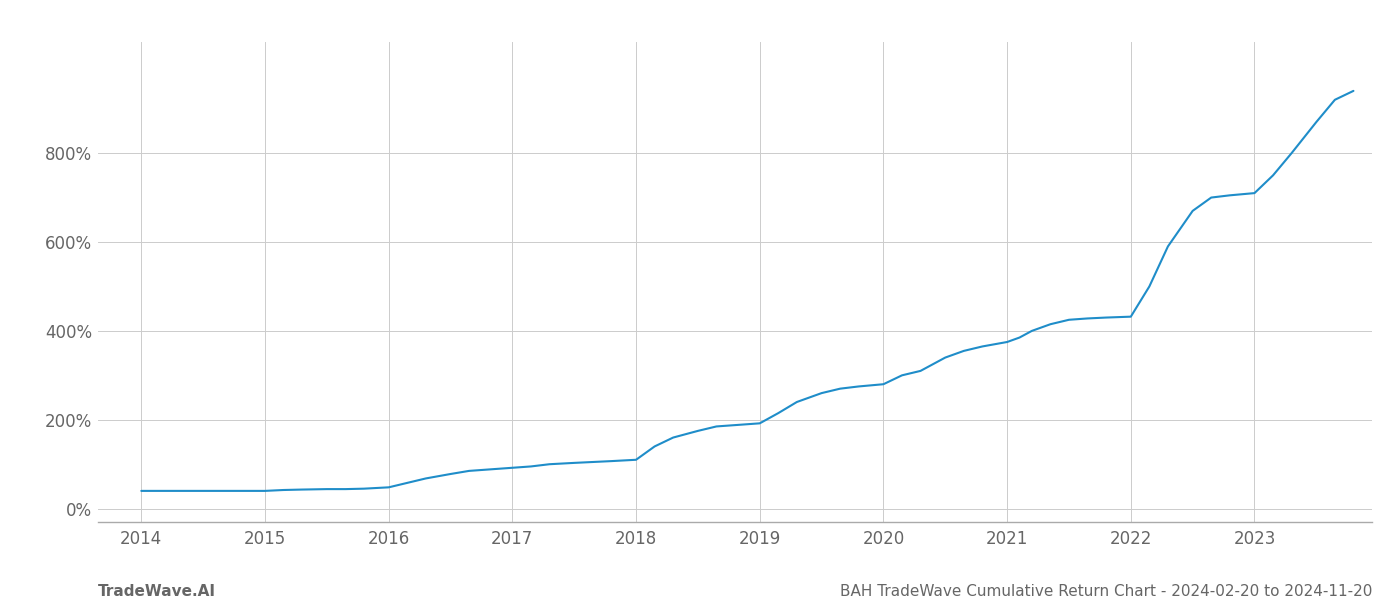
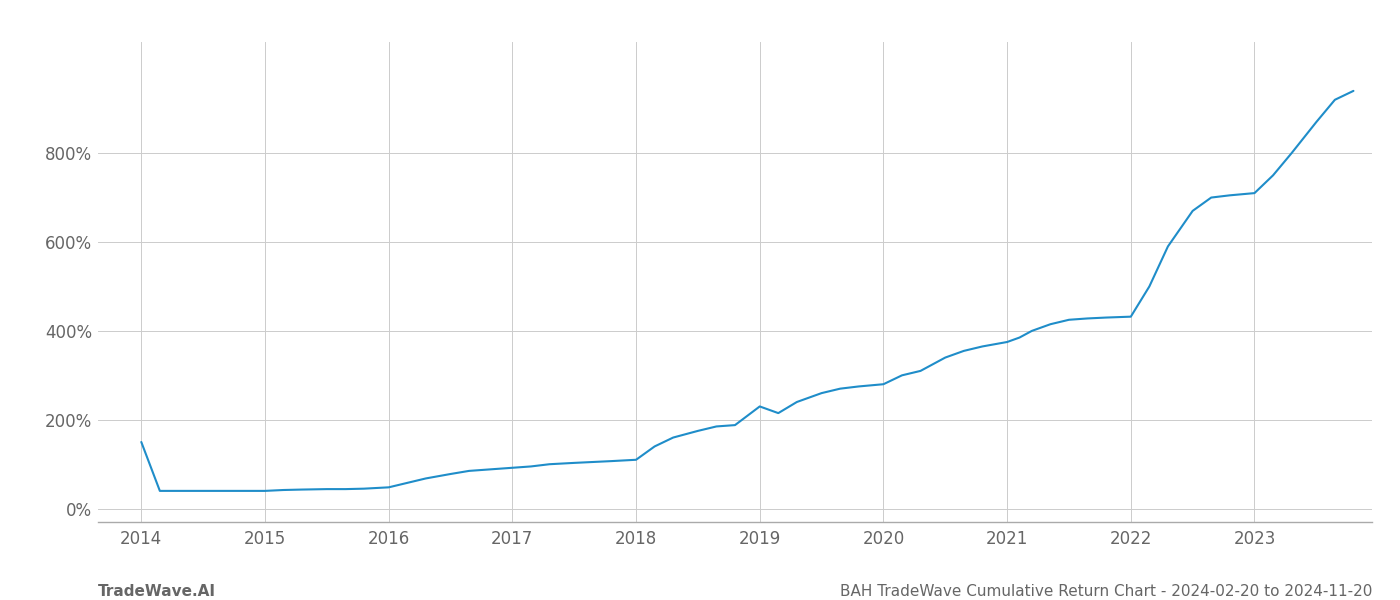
2014: 40% -> 150%
2019: 192% -> 230%
